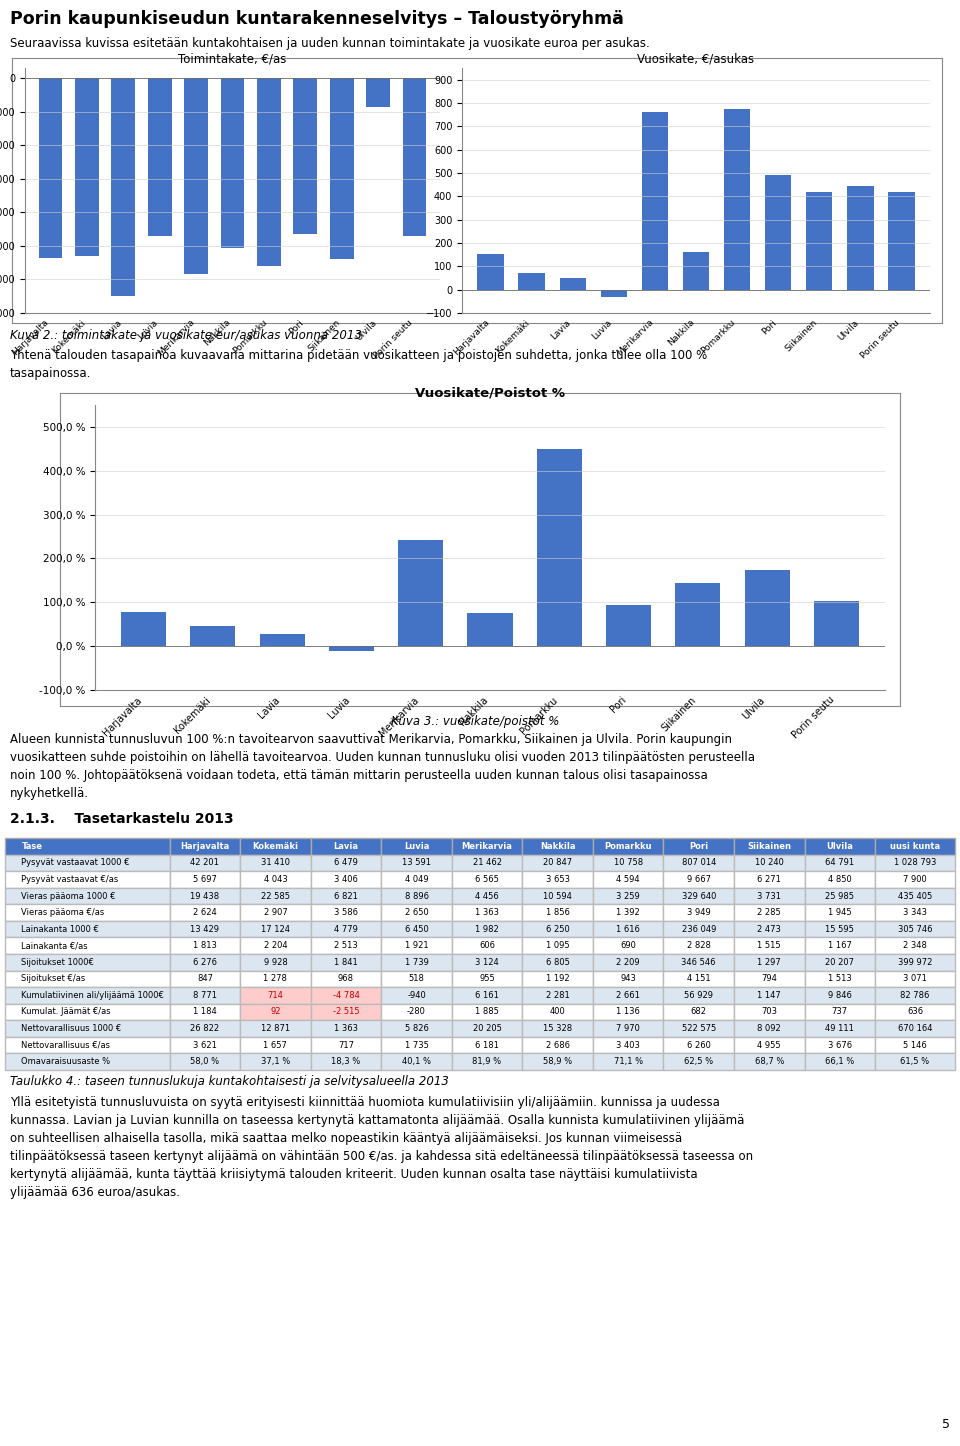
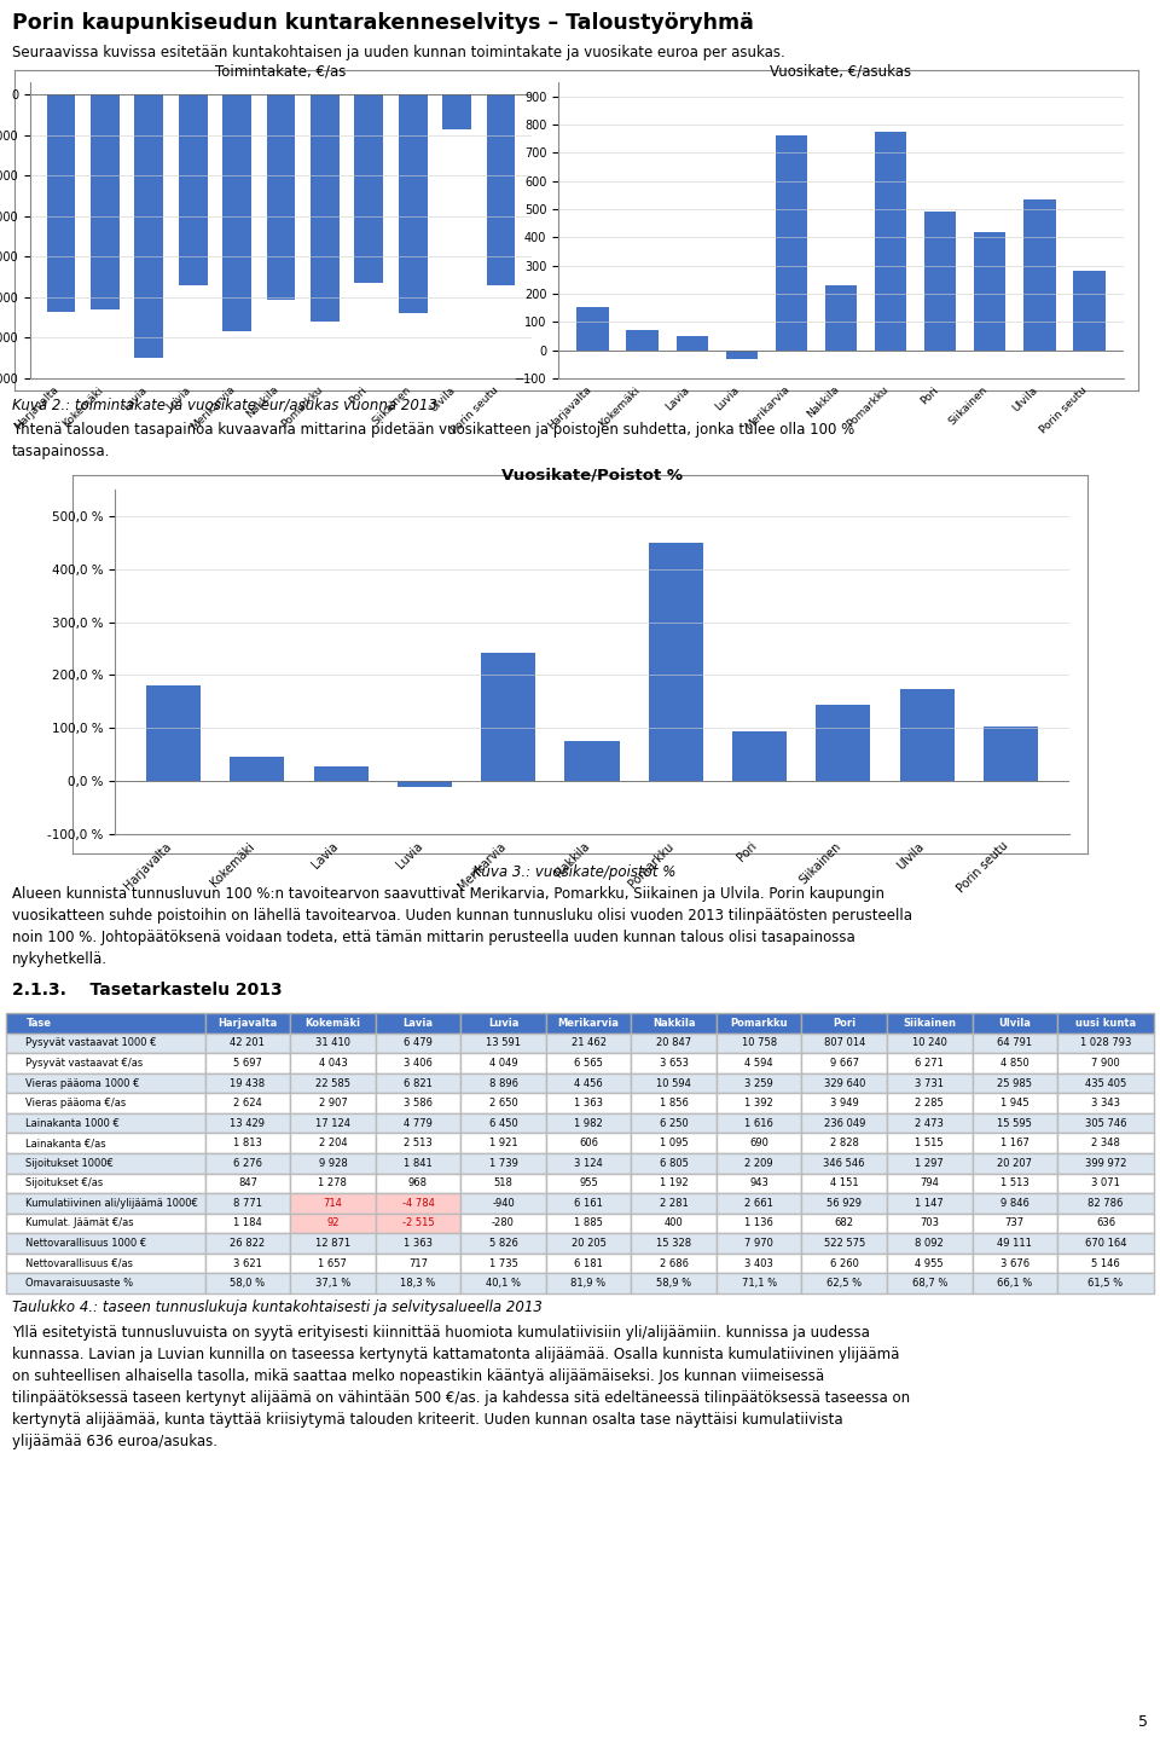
Vuosikate, €/asukas/Nakkila: 162 -> 230
Vuosikate, €/asukas/Ulvila: 445 -> 535
Vuosikate, €/asukas/Porin seutu: 420 -> 280
Vuosikate/Poistot %/Harjavalta: 78 % -> 180 %
